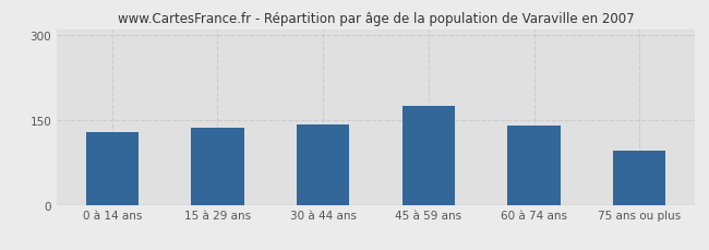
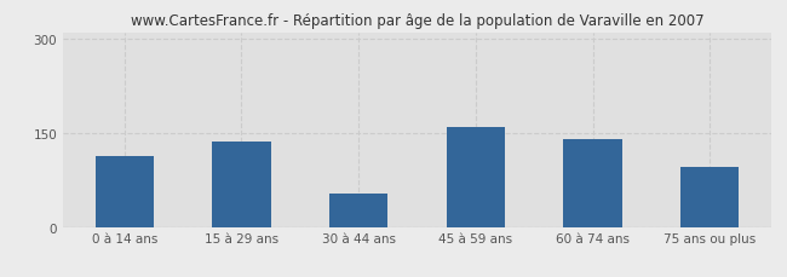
0 à 14 ans: 128 -> 112
30 à 44 ans: 141 -> 54
45 à 59 ans: 175 -> 160
